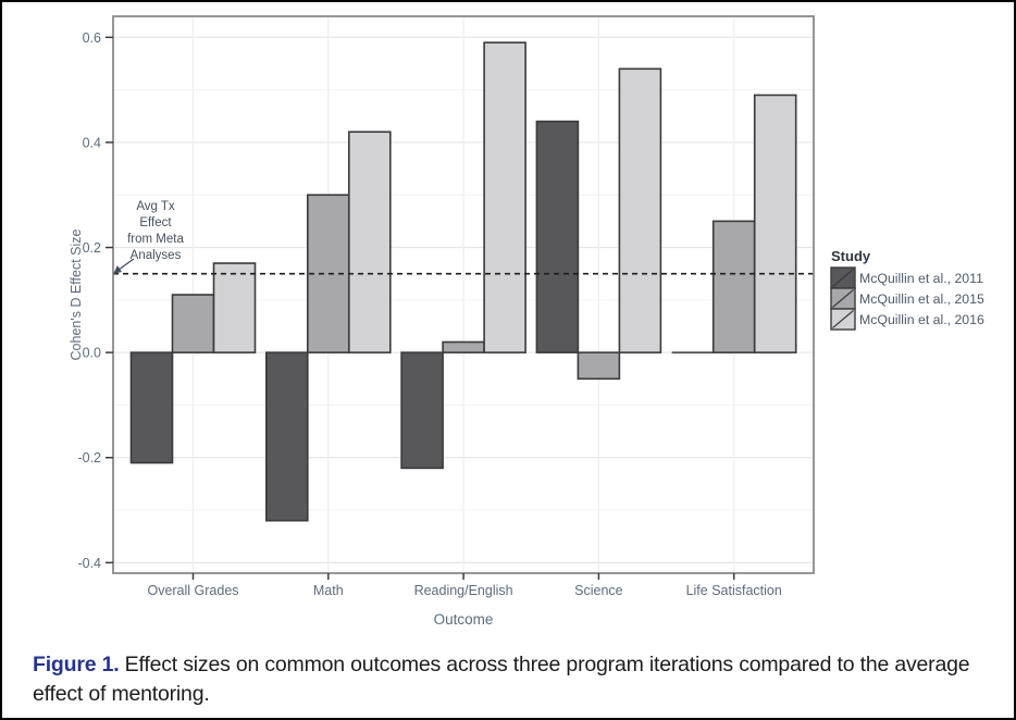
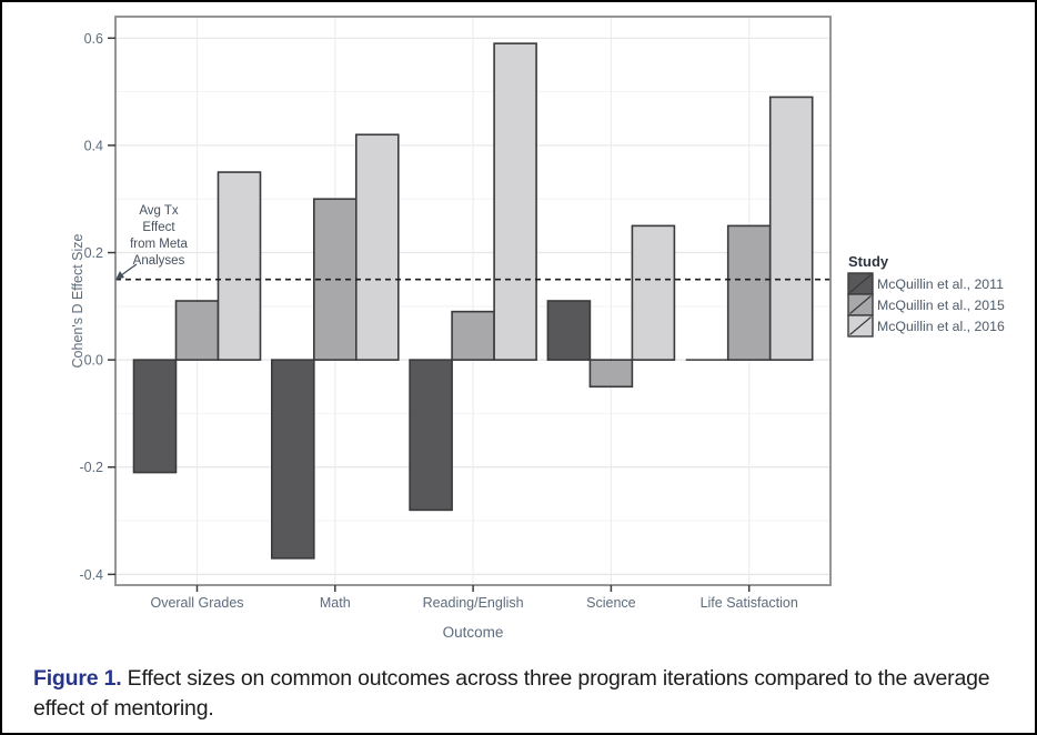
McQuillin et al., 2016/Overall Grades: 0.17 -> 0.35
McQuillin et al., 2011/Math: -0.32 -> -0.37
McQuillin et al., 2011/Reading/English: -0.22 -> -0.28
McQuillin et al., 2015/Reading/English: 0.02 -> 0.09
McQuillin et al., 2011/Science: 0.44 -> 0.11
McQuillin et al., 2016/Science: 0.54 -> 0.25
